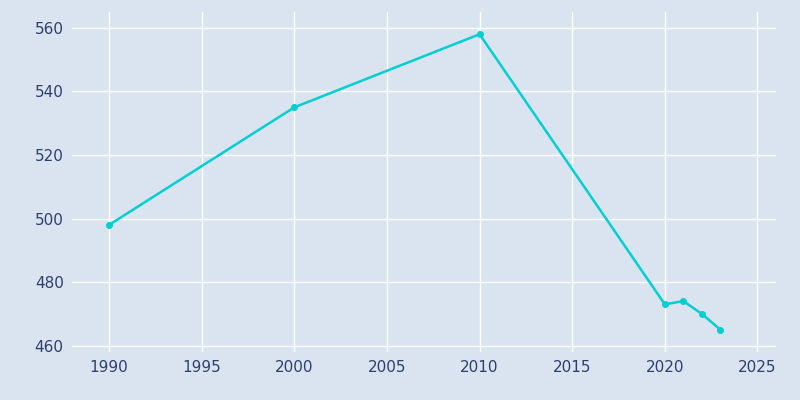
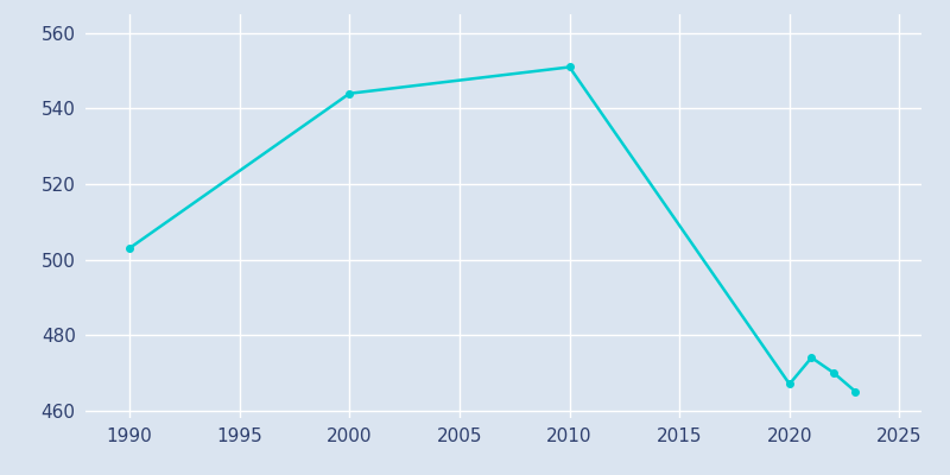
1990: 498 -> 503
2000: 535 -> 544
2010: 558 -> 551
2020: 473 -> 467
